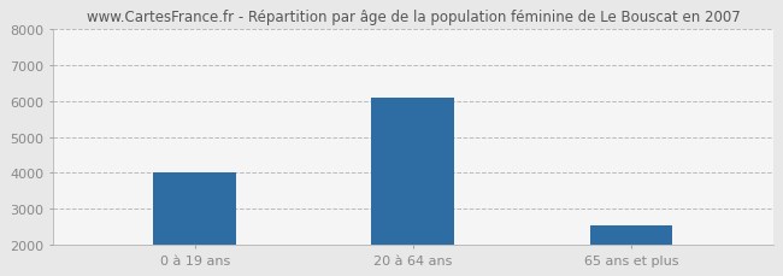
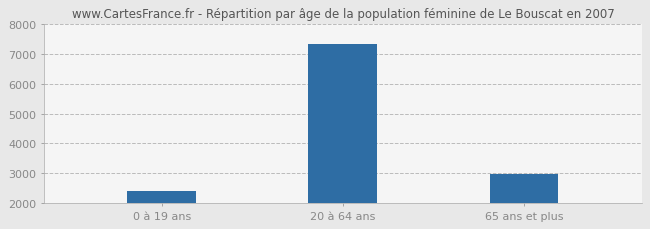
0 à 19 ans: 4000 -> 2400
20 à 64 ans: 6100 -> 7350
65 ans et plus: 2550 -> 2980
